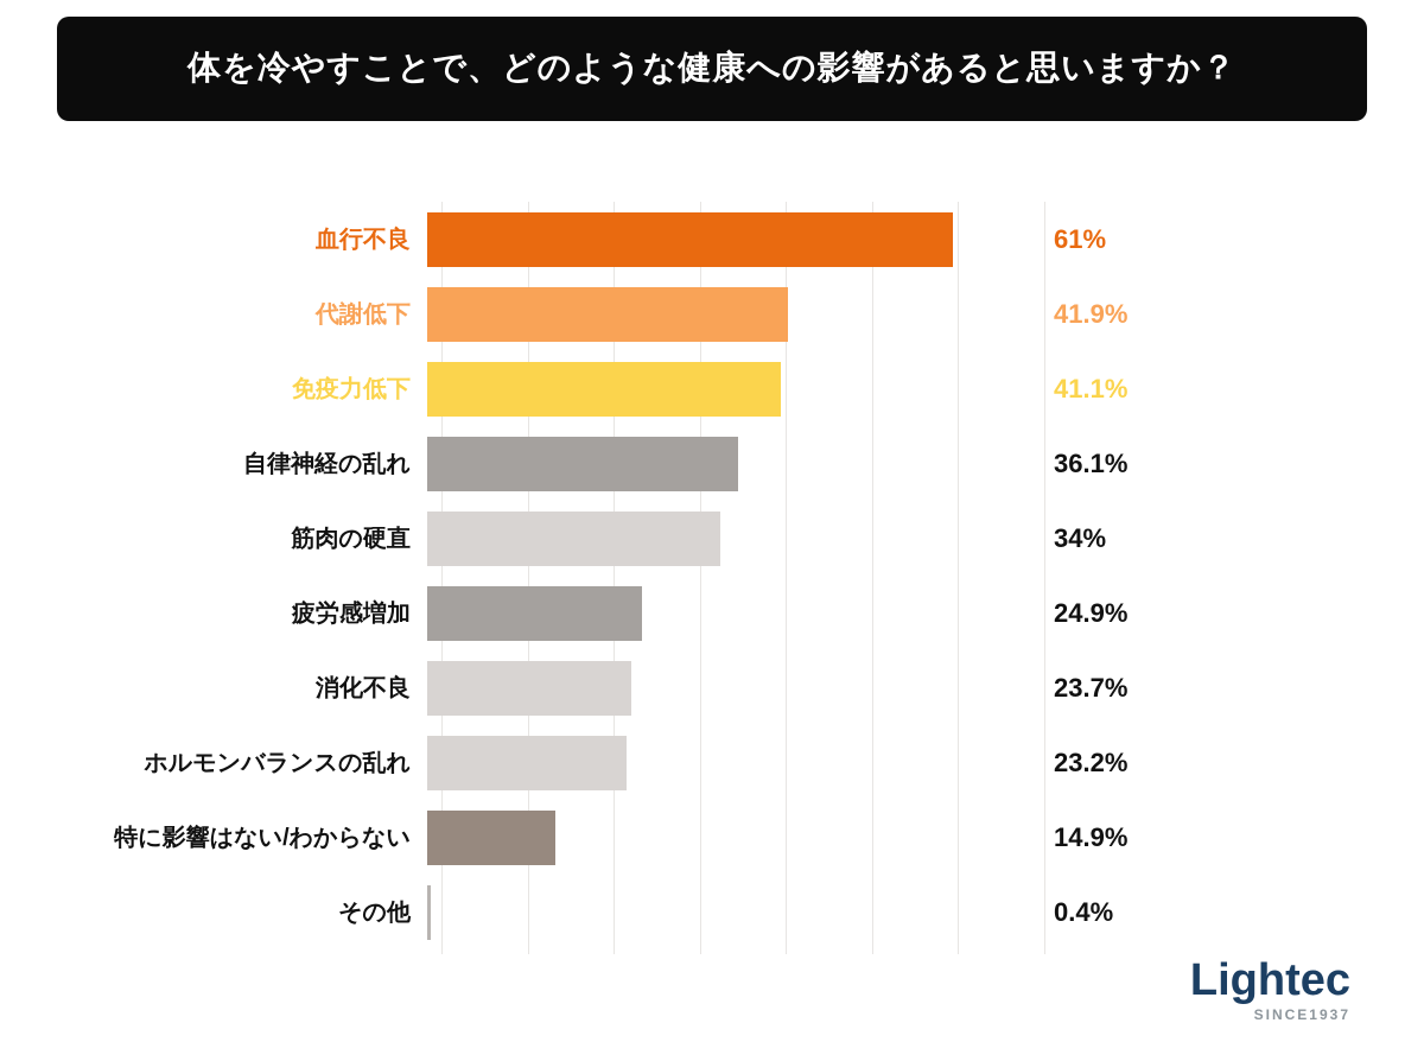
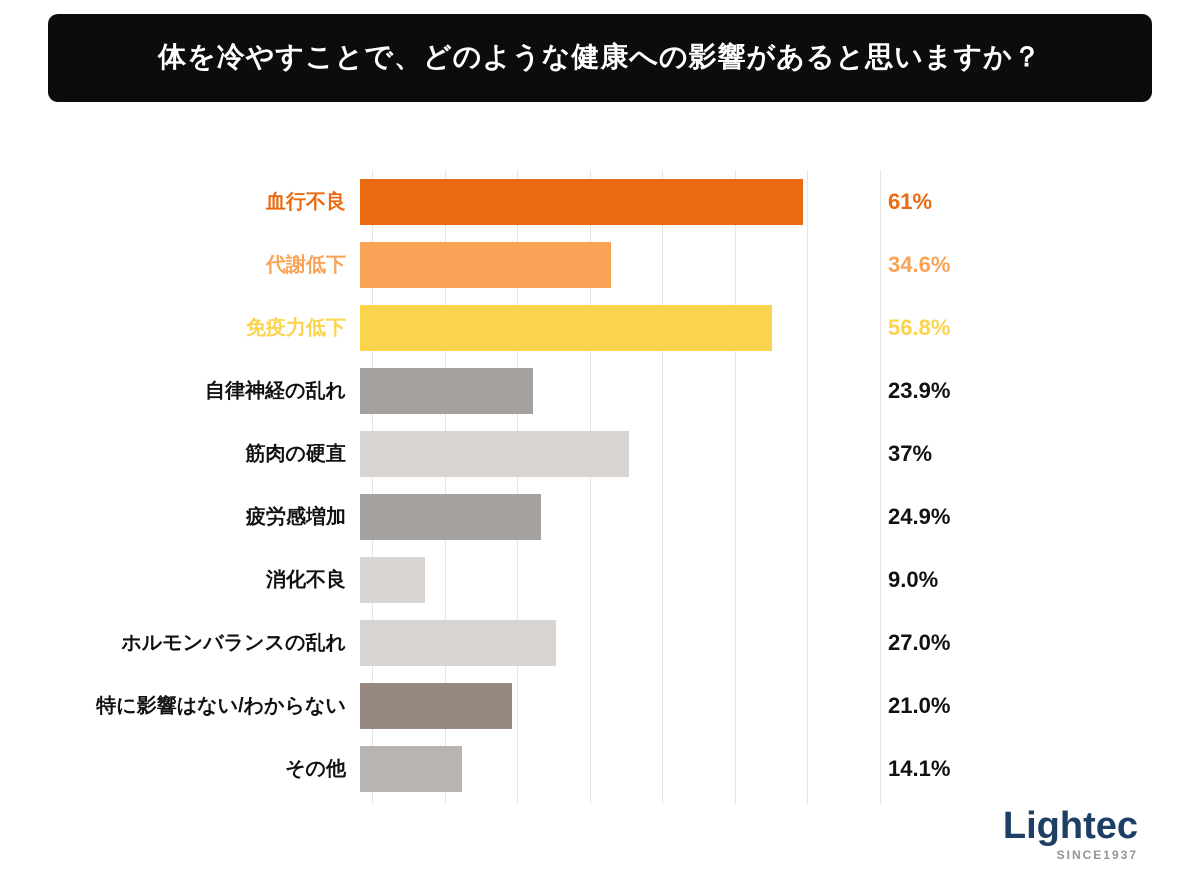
代謝低下: 41.9% -> 34.6%
免疫力低下: 41.1% -> 56.8%
自律神経の乱れ: 36.1% -> 23.9%
筋肉の硬直: 34% -> 37%
消化不良: 23.7% -> 9.0%
ホルモンバランスの乱れ: 23.2% -> 27.0%
特に影響はない/わからない: 14.9% -> 21.0%
その他: 0.4% -> 14.1%
